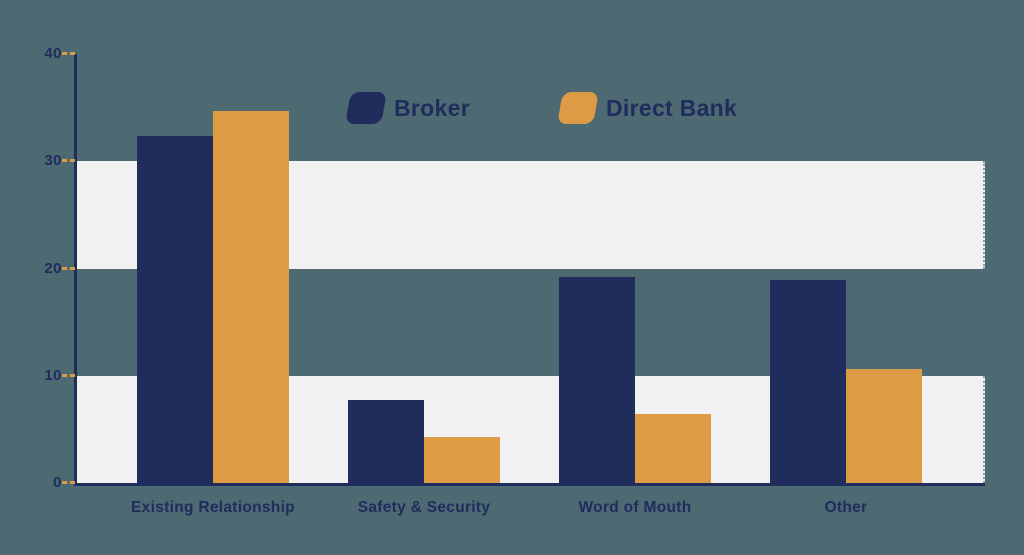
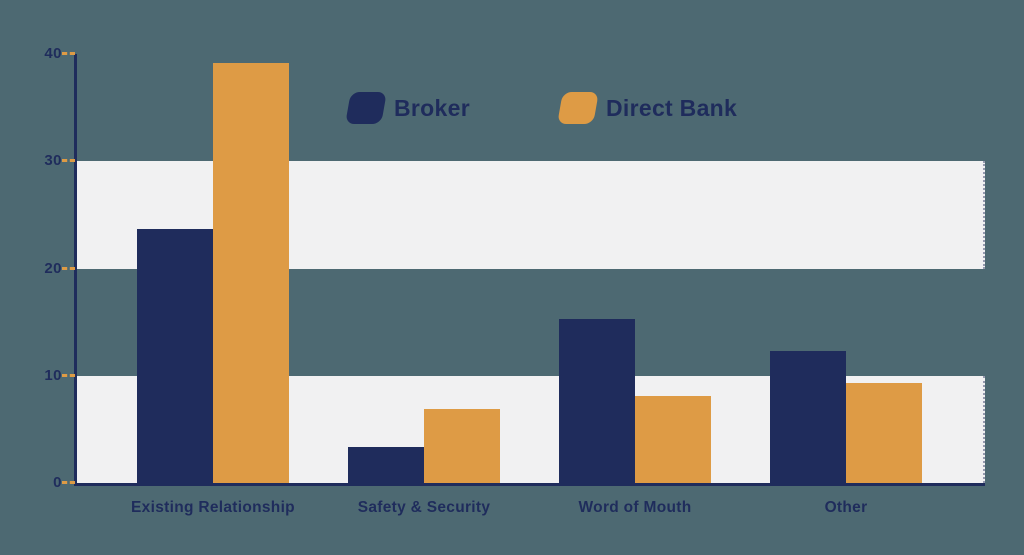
Broker/Existing Relationship: 32.4 -> 23.7
Direct Bank/Existing Relationship: 34.7 -> 39.2
Broker/Safety & Security: 7.7 -> 3.4
Direct Bank/Safety & Security: 4.3 -> 6.9
Broker/Word of Mouth: 19.2 -> 15.3
Direct Bank/Word of Mouth: 6.4 -> 8.1
Broker/Other: 18.9 -> 12.3
Direct Bank/Other: 10.6 -> 9.3
